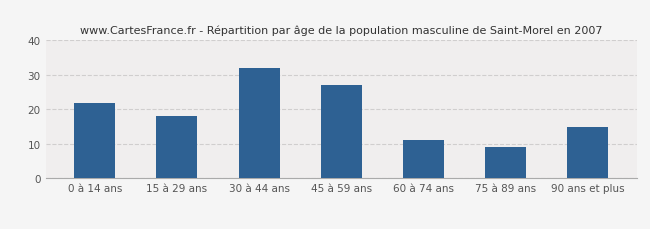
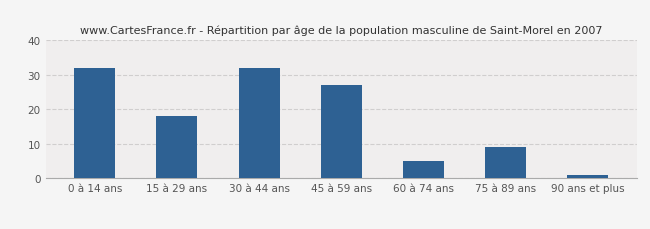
0 à 14 ans: 22 -> 32
60 à 74 ans: 11 -> 5
90 ans et plus: 15 -> 1
